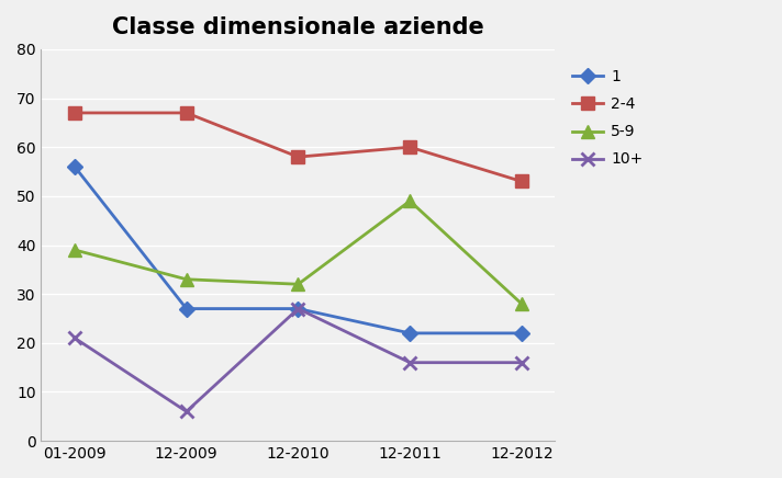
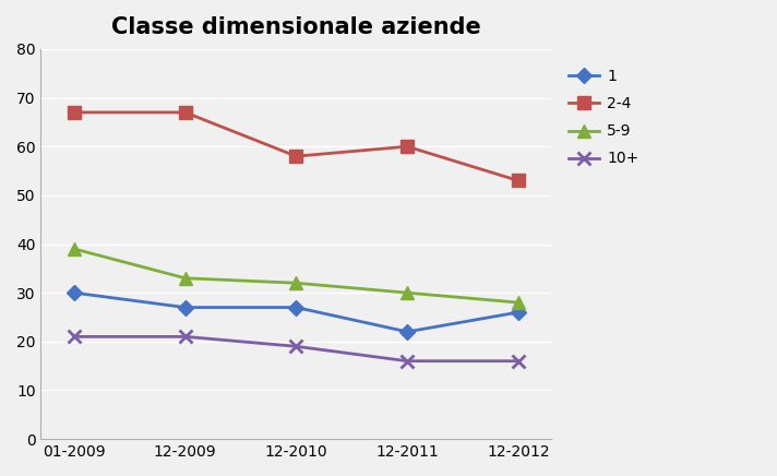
1/01-2009: 56 -> 30
10+/12-2009: 6 -> 21
10+/12-2010: 27 -> 19
5-9/12-2011: 49 -> 30
1/12-2012: 22 -> 26
